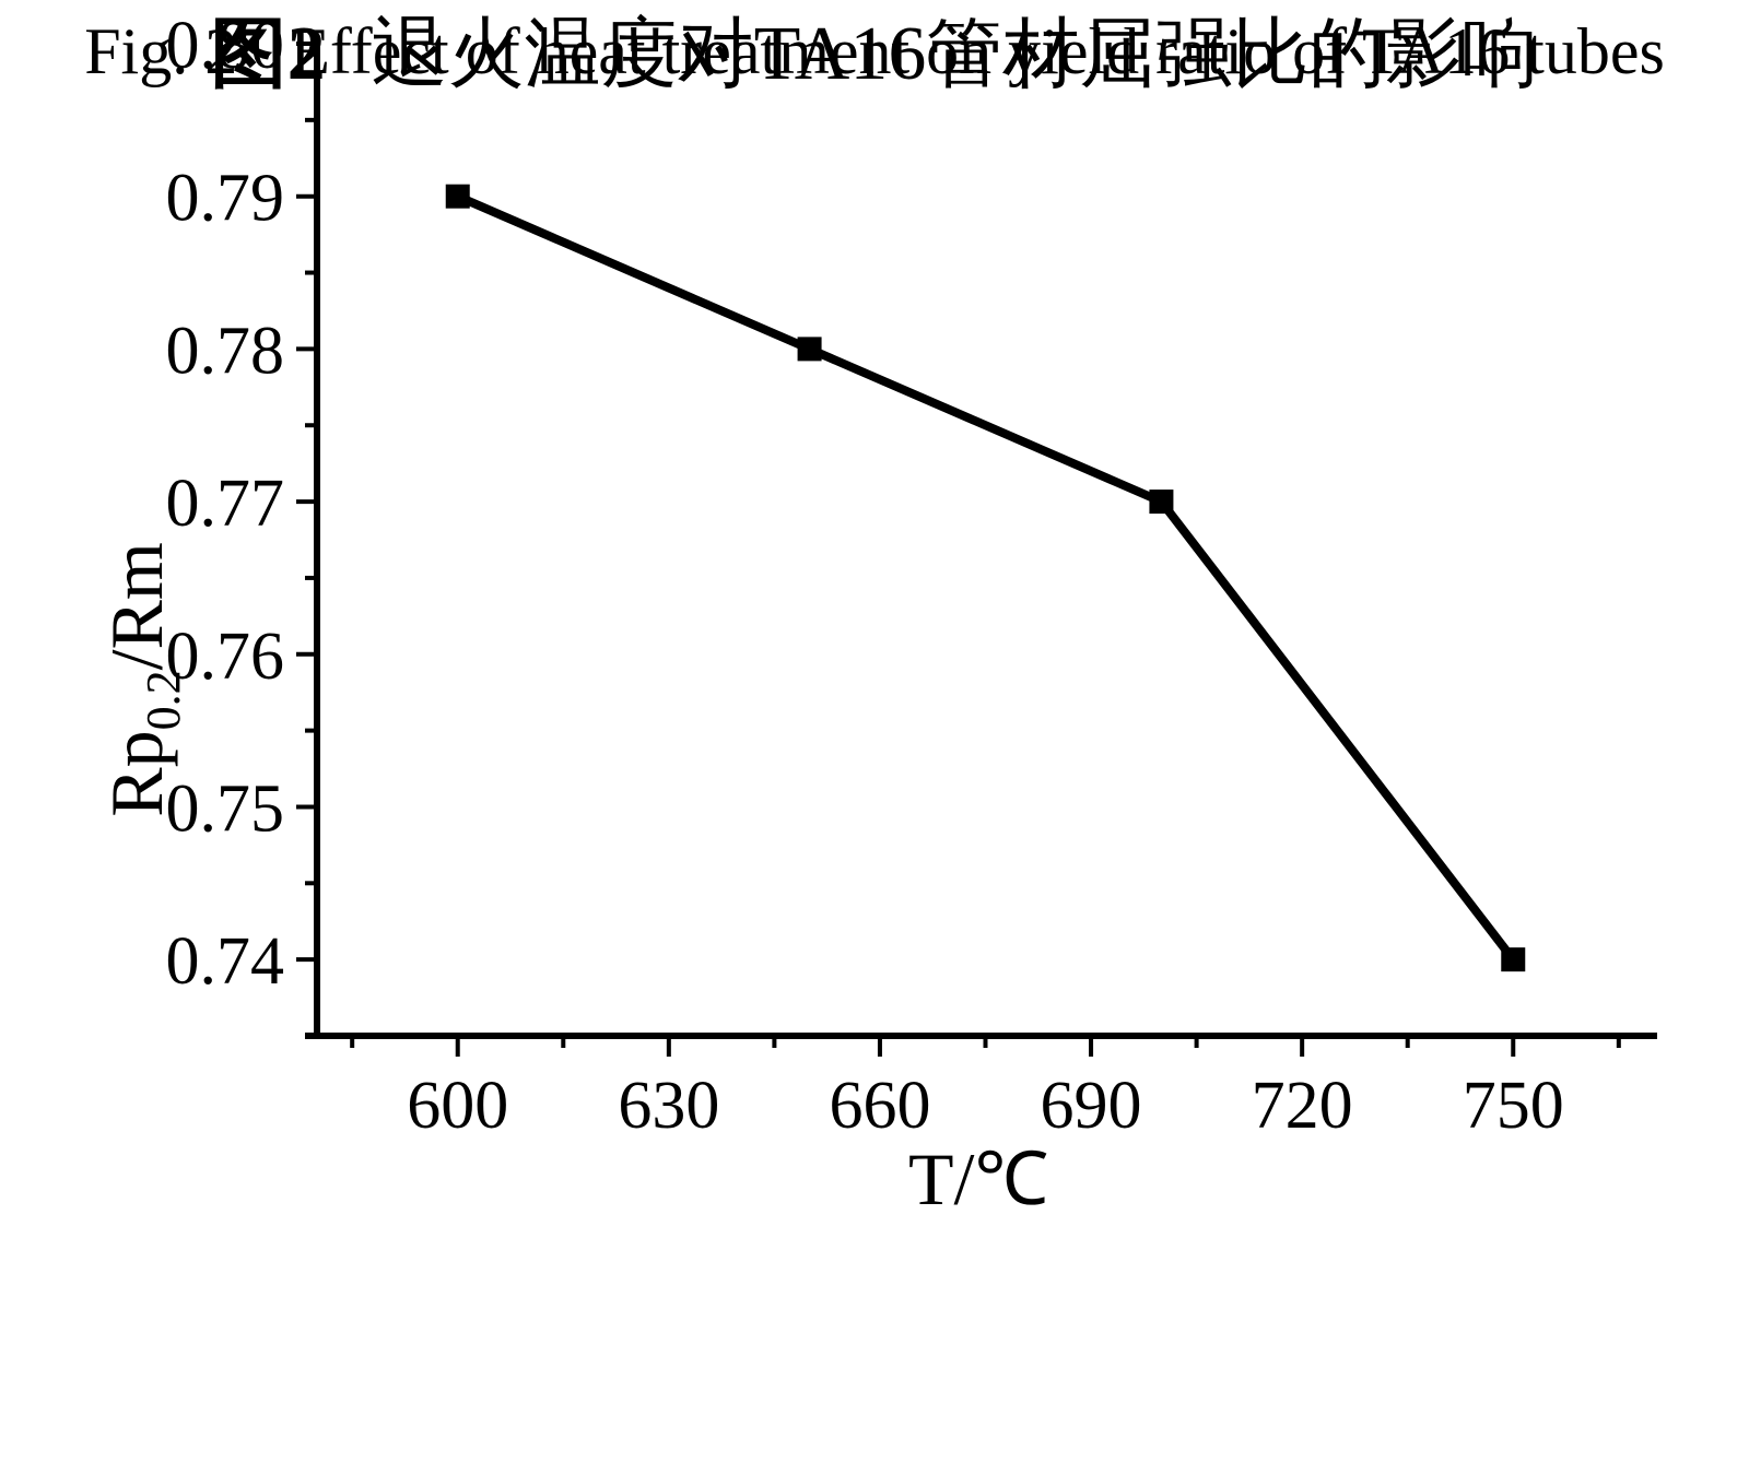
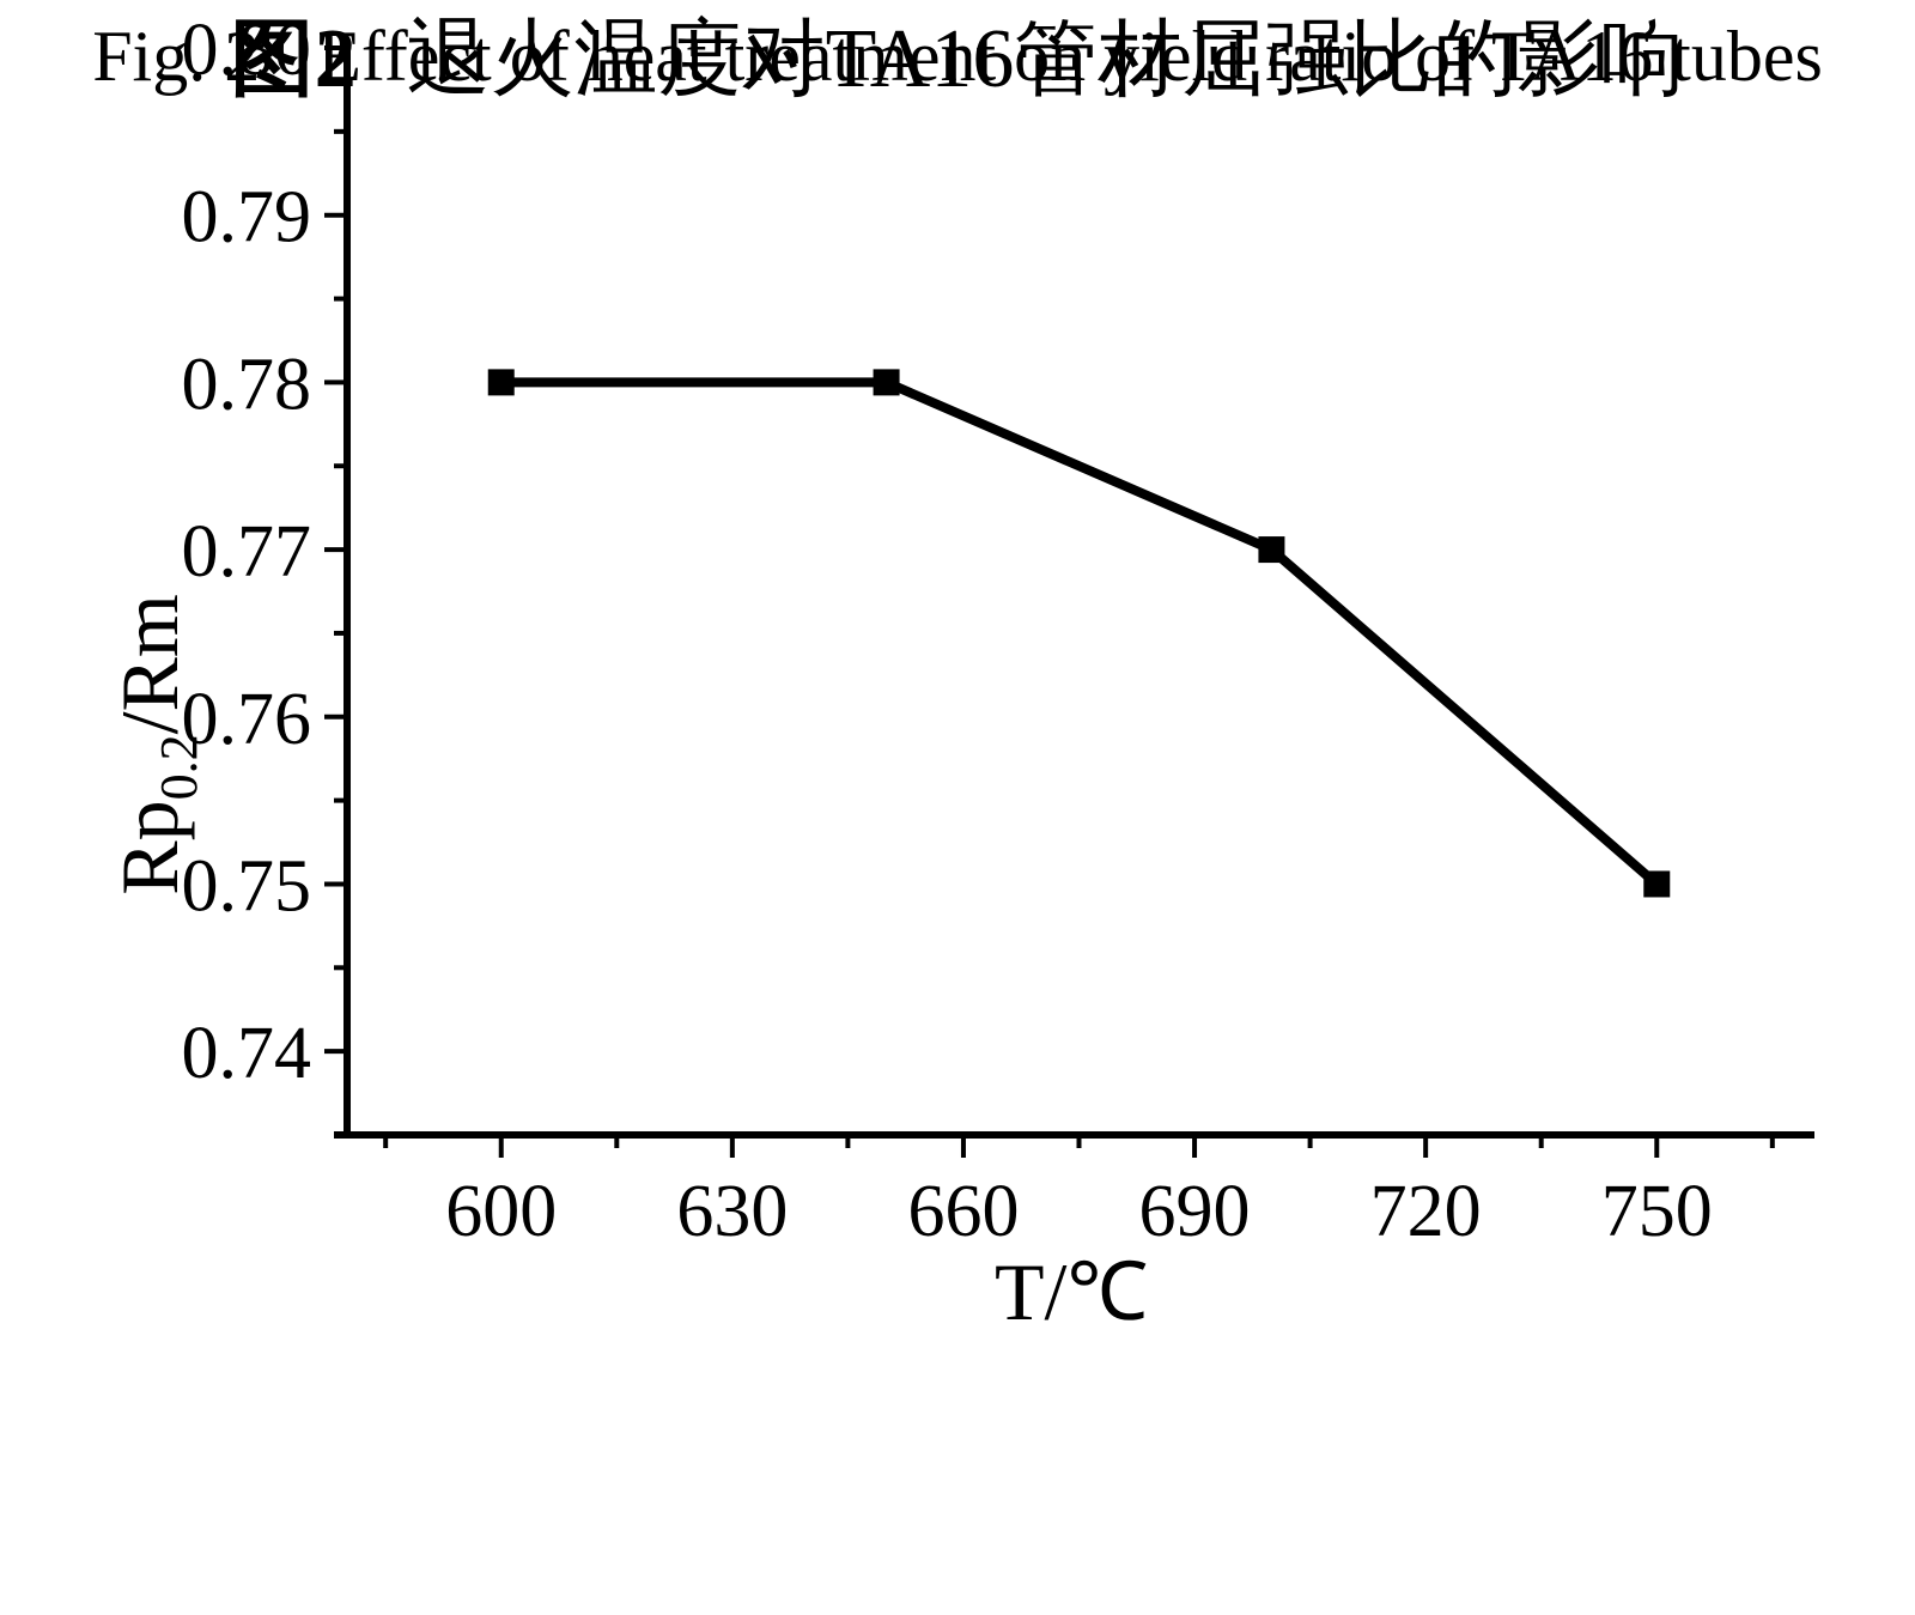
600: 0.79 -> 0.78
750: 0.74 -> 0.75
